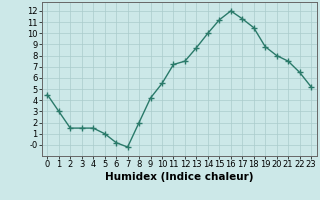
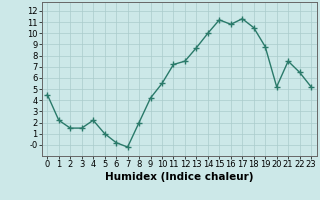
1: 3.0 -> 2.2
4: 1.5 -> 2.2
16: 12.0 -> 10.8
20: 8.0 -> 5.2
